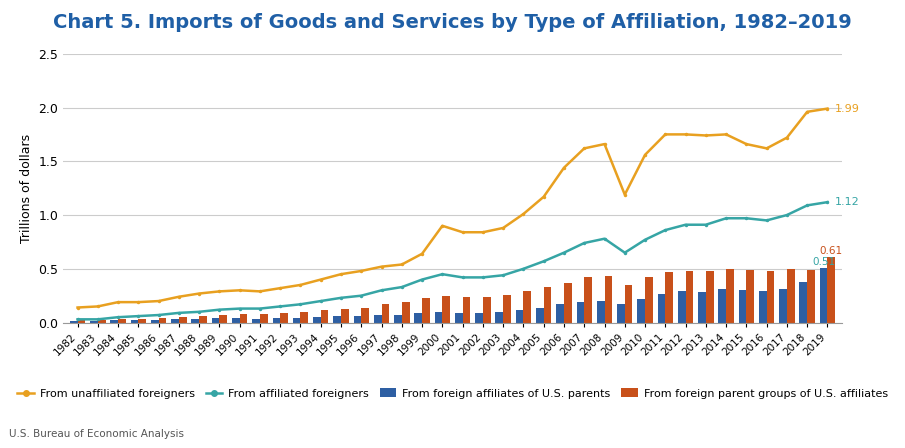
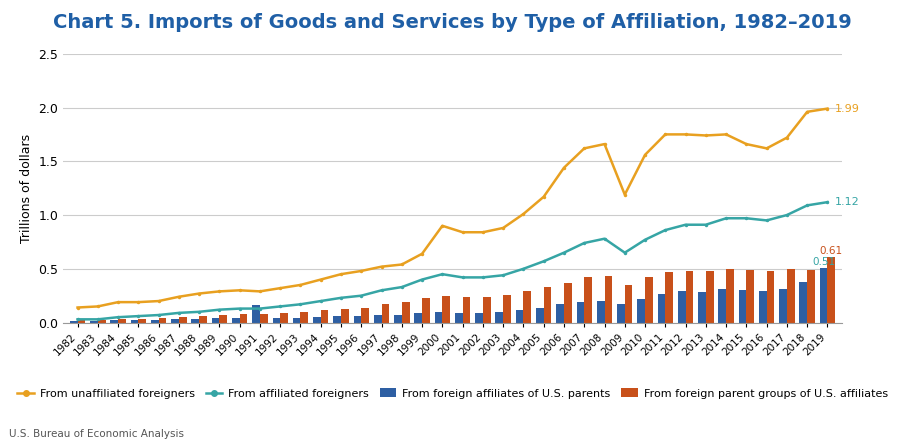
From foreign affiliates of U.S. parents/1991: 0.03 -> 0.16
